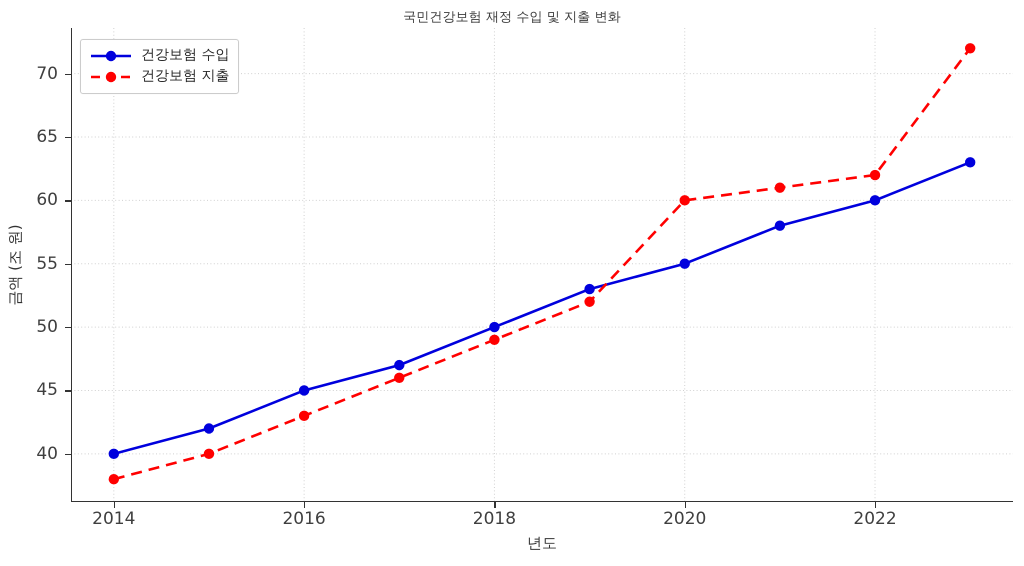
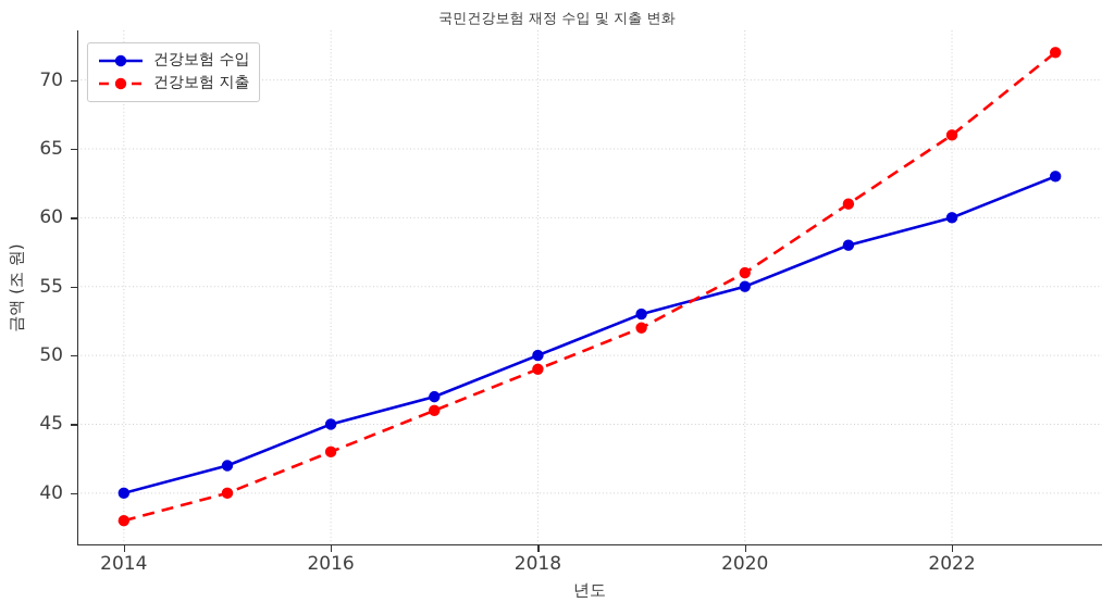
건강보험 지출/2020: 60 -> 56
건강보험 지출/2022: 62 -> 66
